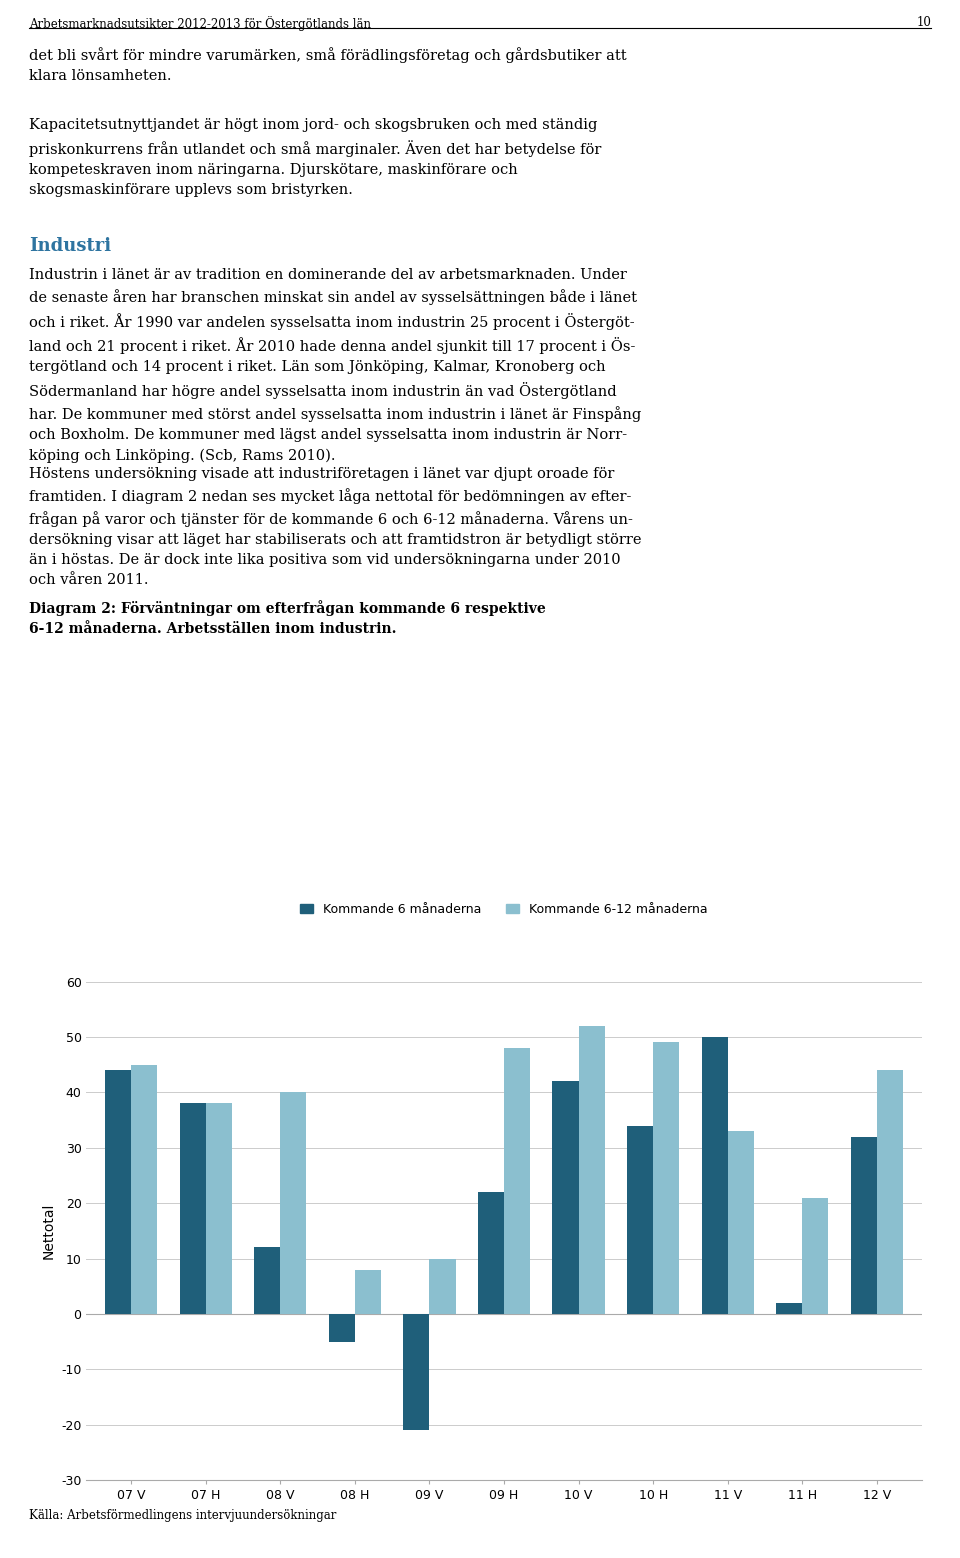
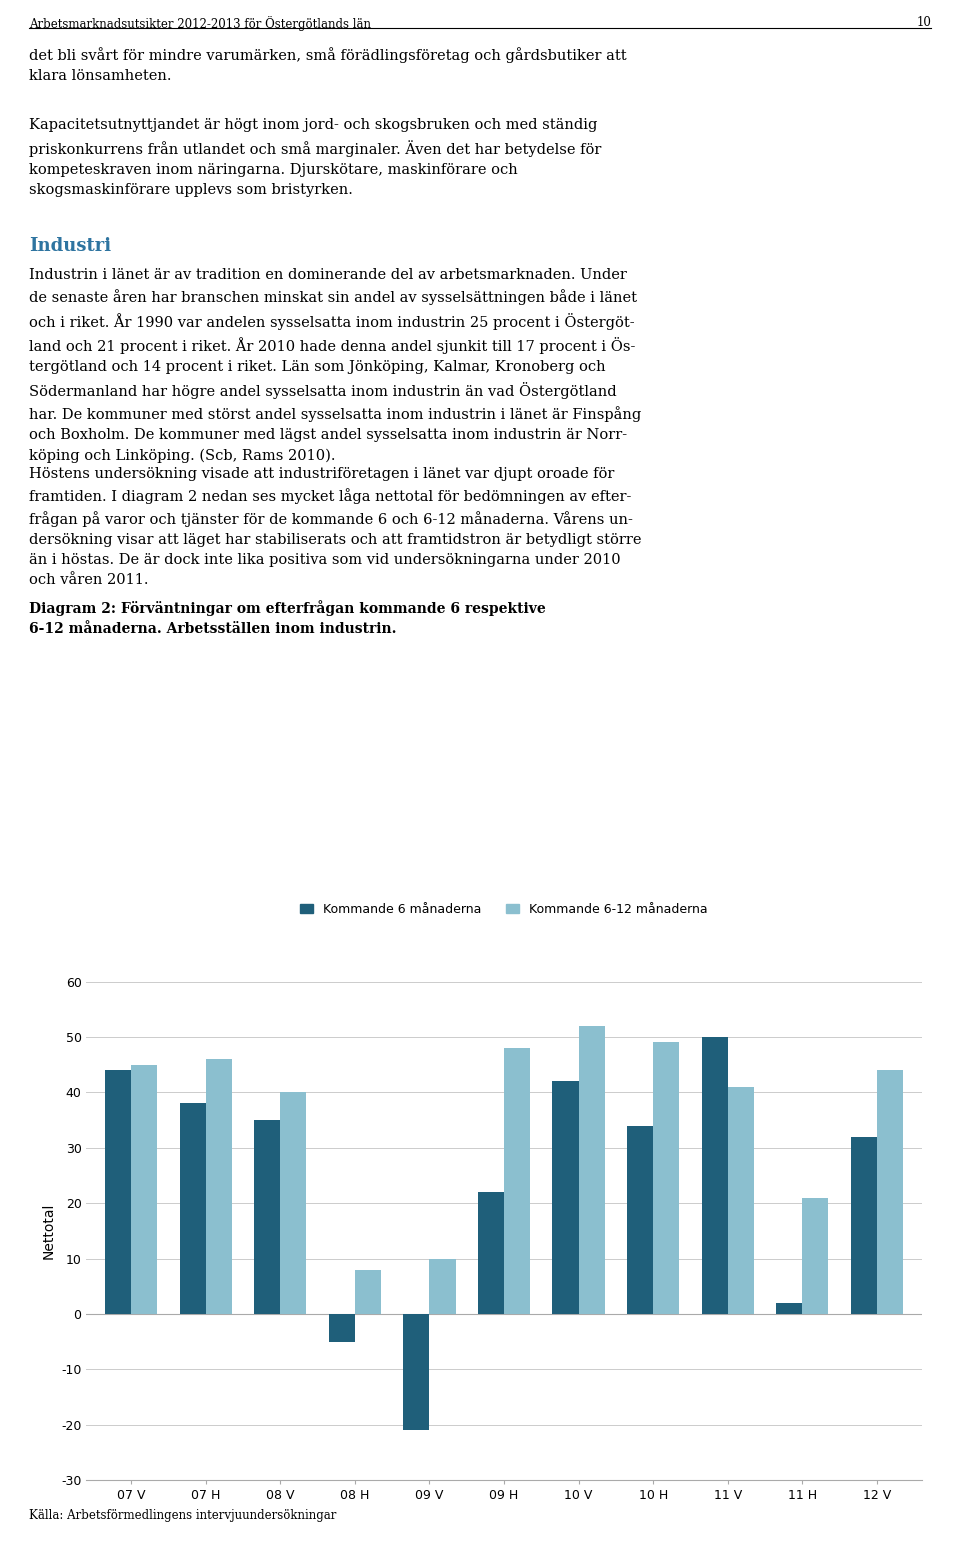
Kommande 6-12 månaderna/07 H: 38 -> 46
Kommande 6 månaderna/08 V: 12 -> 35
Kommande 6-12 månaderna/11 V: 33 -> 41
